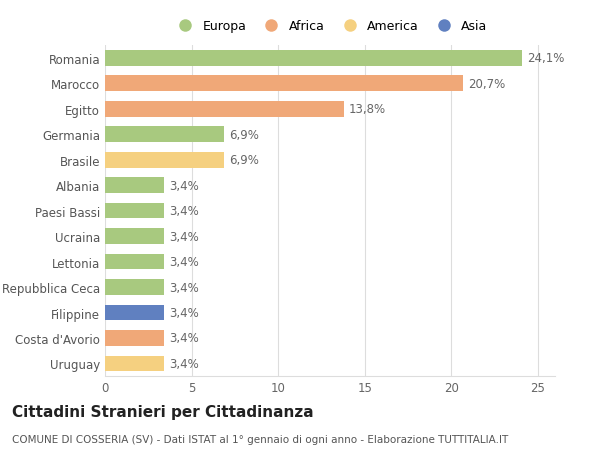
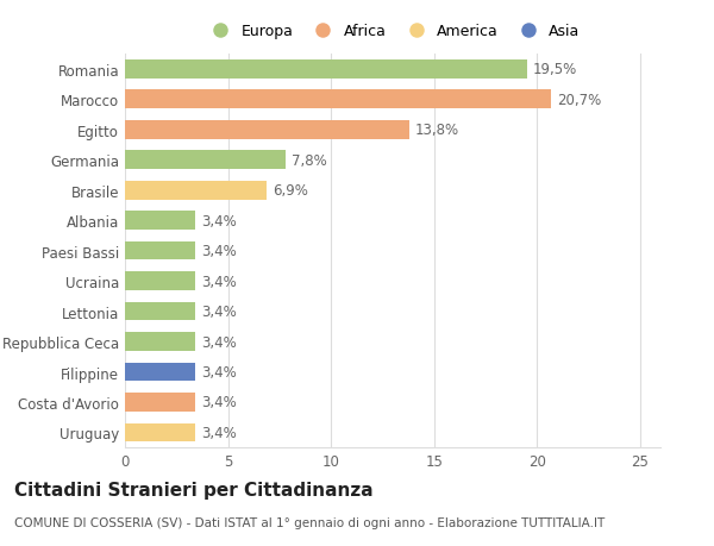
Romania: 24,1% -> 19,5%
Germania: 6,9% -> 7,8%
